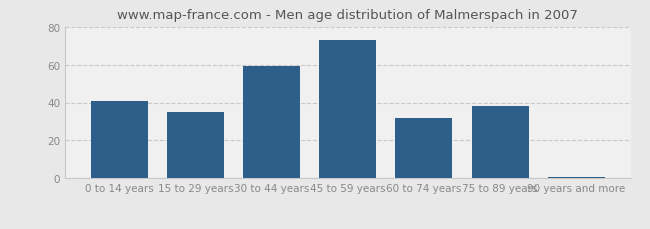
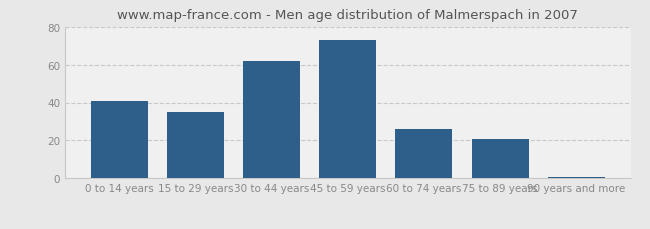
30 to 44 years: 59 -> 62
60 to 74 years: 32 -> 26
75 to 89 years: 38 -> 21
